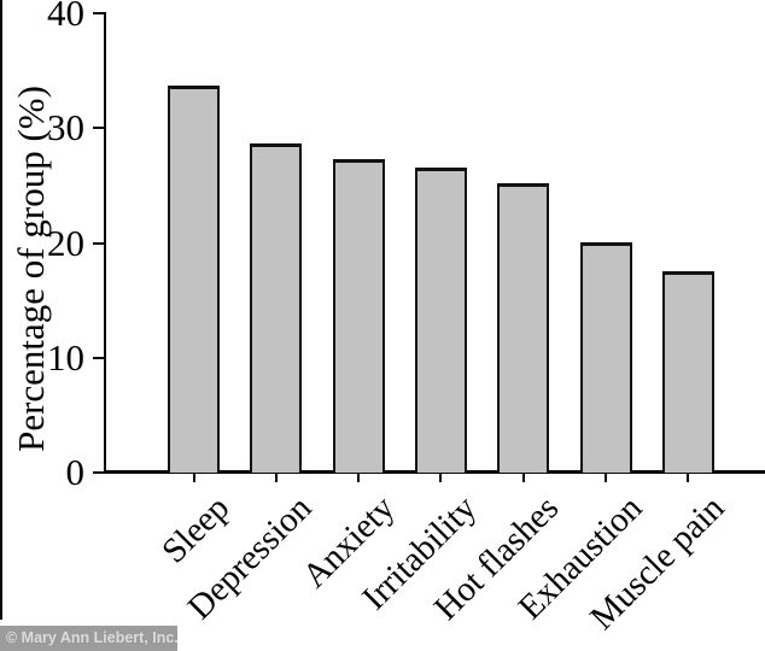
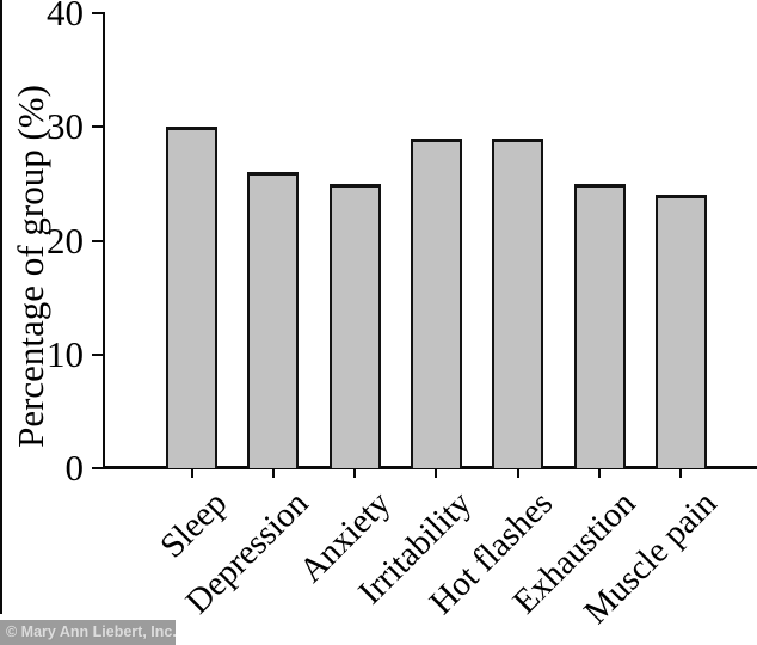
Sleep: 34 -> 30
Depression: 29 -> 26
Anxiety: 27 -> 25
Irritability: 27 -> 29
Hot flashes: 25 -> 29
Exhaustion: 20 -> 25
Muscle pain: 18 -> 24
